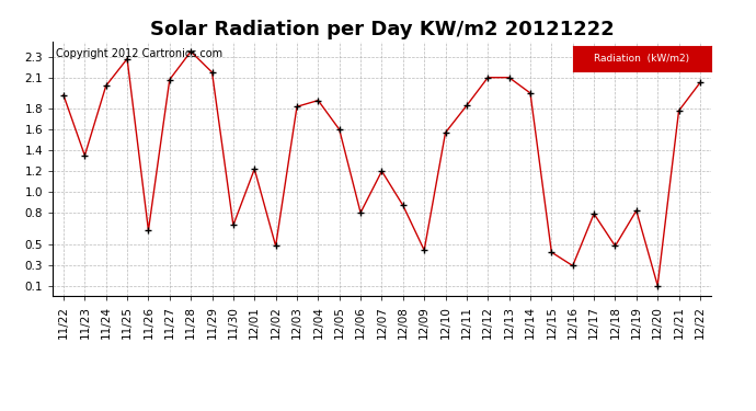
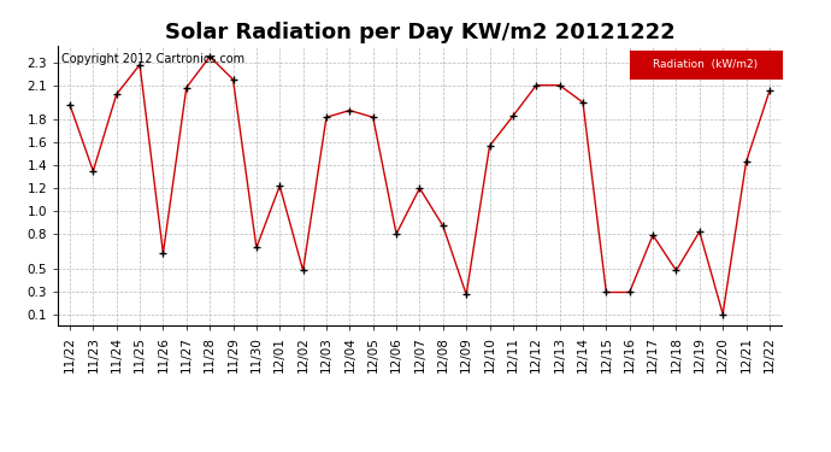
12/05: 1.60 -> 1.82
12/09: 0.44 -> 0.27
12/15: 0.42 -> 0.29
12/21: 1.78 -> 1.43
